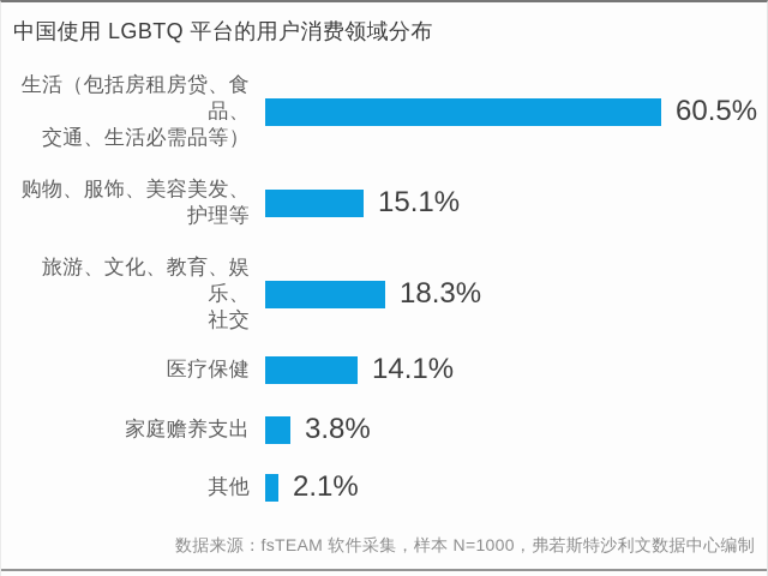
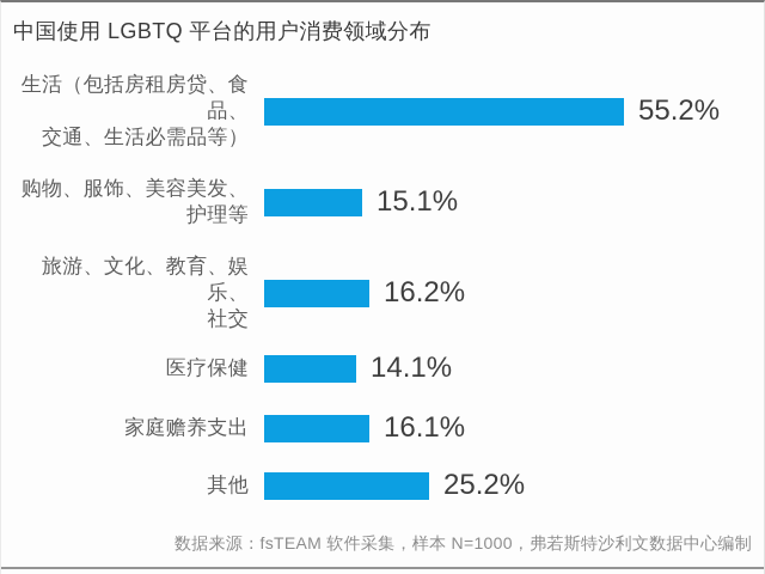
生活（包括房租房贷、食品、交通、生活必需品等）: 60.5% -> 55.2%
旅游、文化、教育、娱乐、社交: 18.3% -> 16.2%
家庭赡养支出: 3.8% -> 16.1%
其他: 2.1% -> 25.2%
